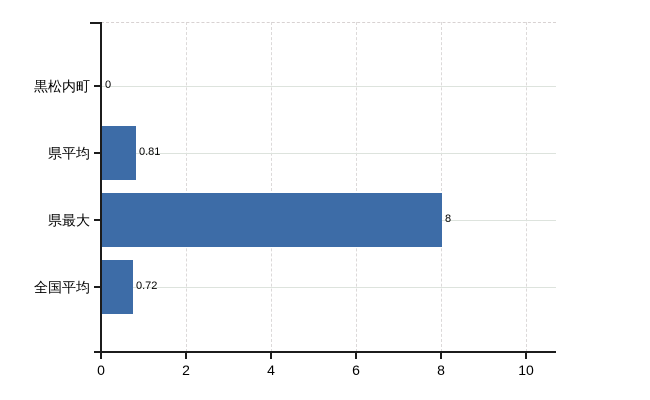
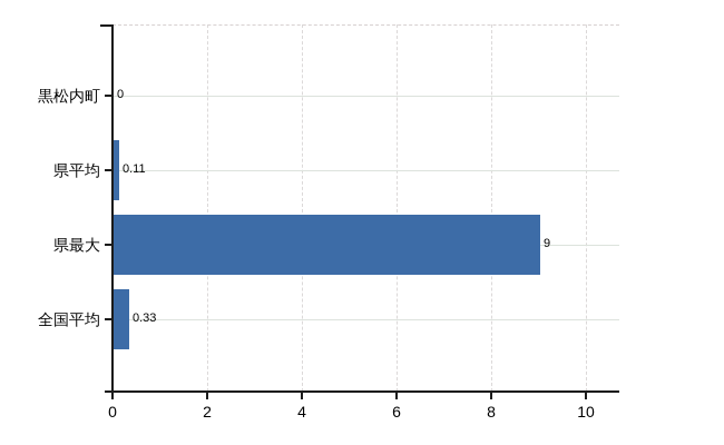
県平均: 0.81 -> 0.11
県最大: 8 -> 9
全国平均: 0.72 -> 0.33
